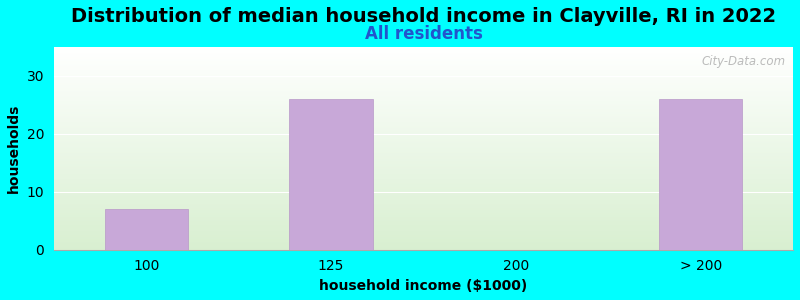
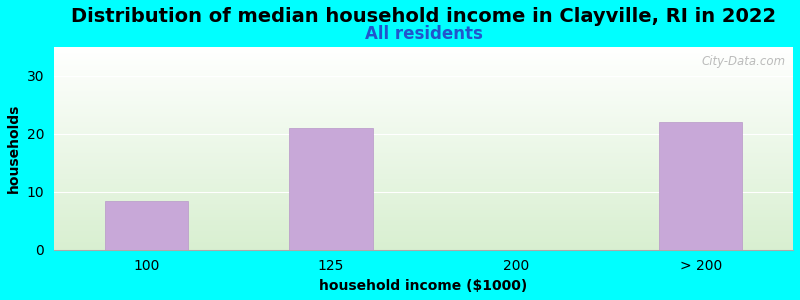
100: 7.0 -> 8.5
125: 26.0 -> 21.0
> 200: 26.0 -> 22.0
